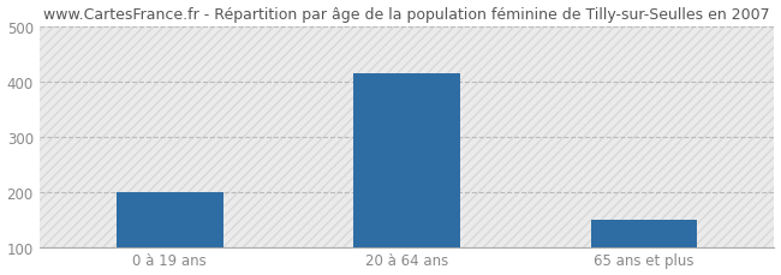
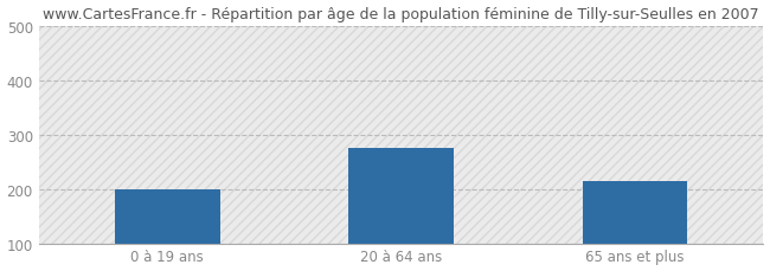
20 à 64 ans: 415 -> 275
65 ans et plus: 148 -> 215
